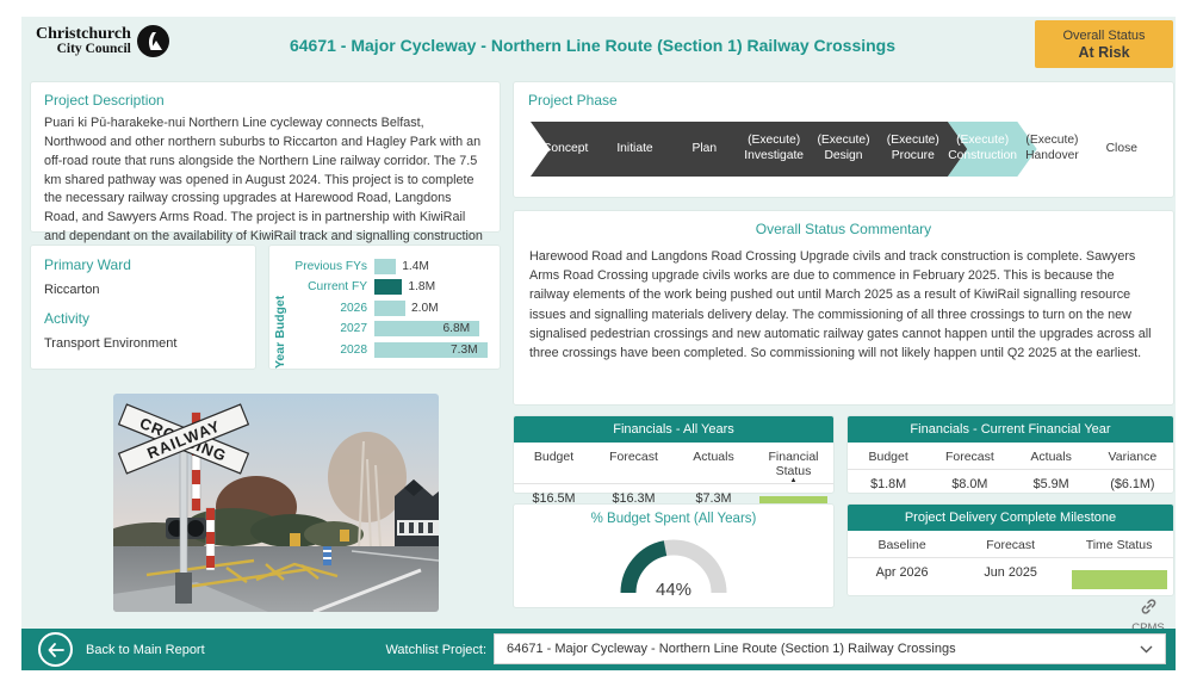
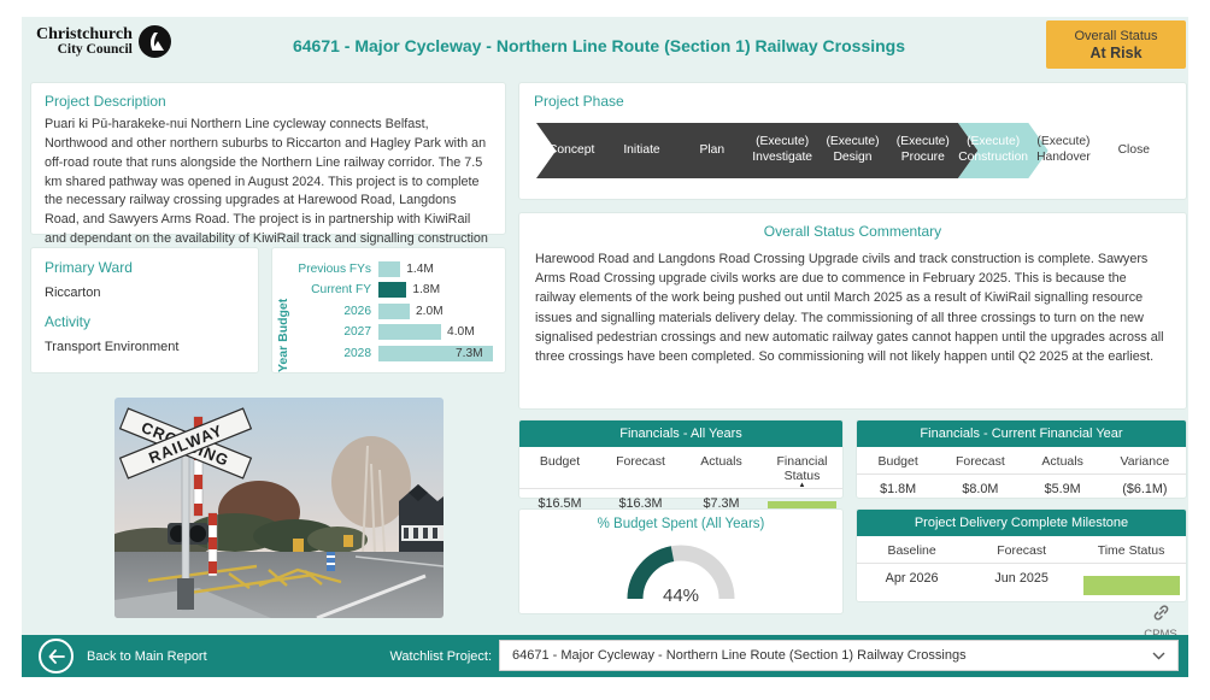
Year Budget/2027: 6.8M -> 4.0M
